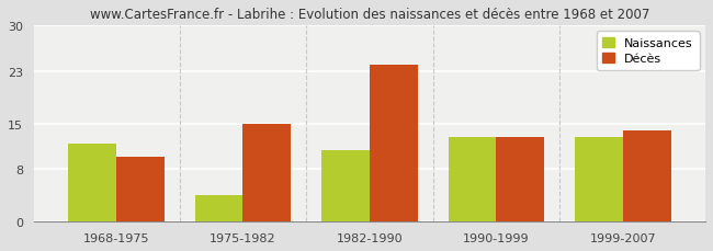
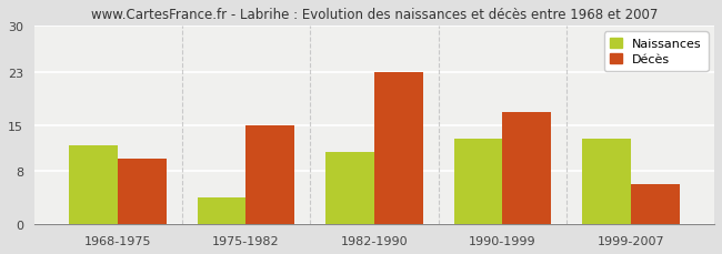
Décès/1982-1990: 24 -> 23
Décès/1990-1999: 13 -> 17
Décès/1999-2007: 14 -> 6
